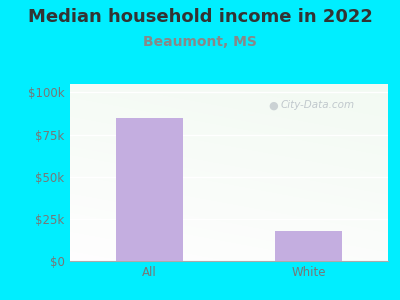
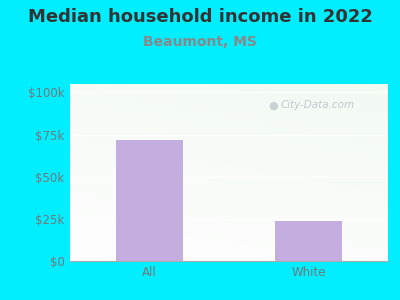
All: $85k -> $72k
White: $18k -> $24k
